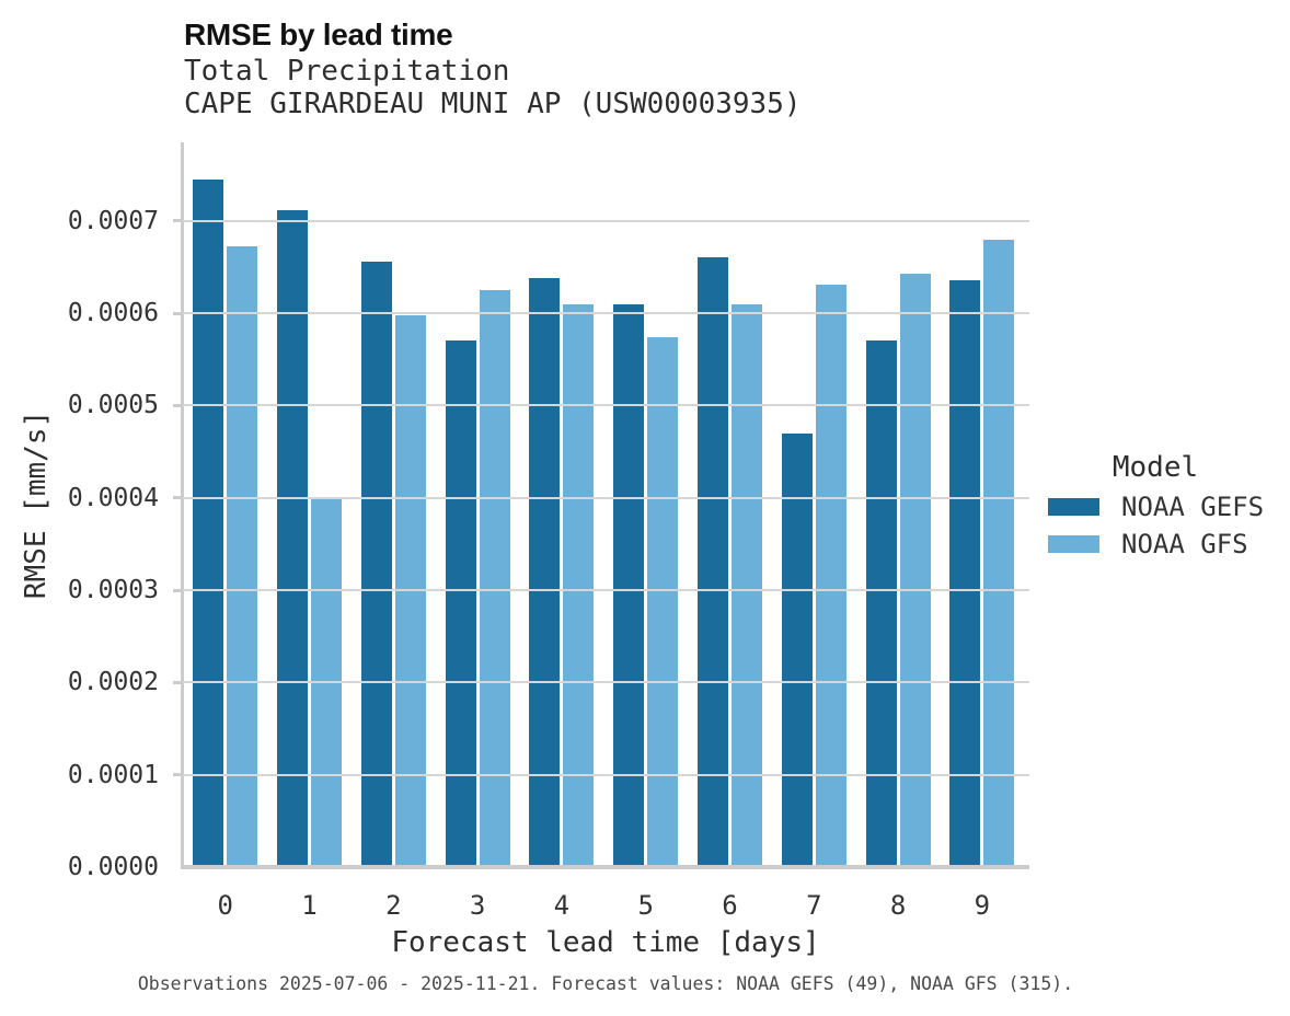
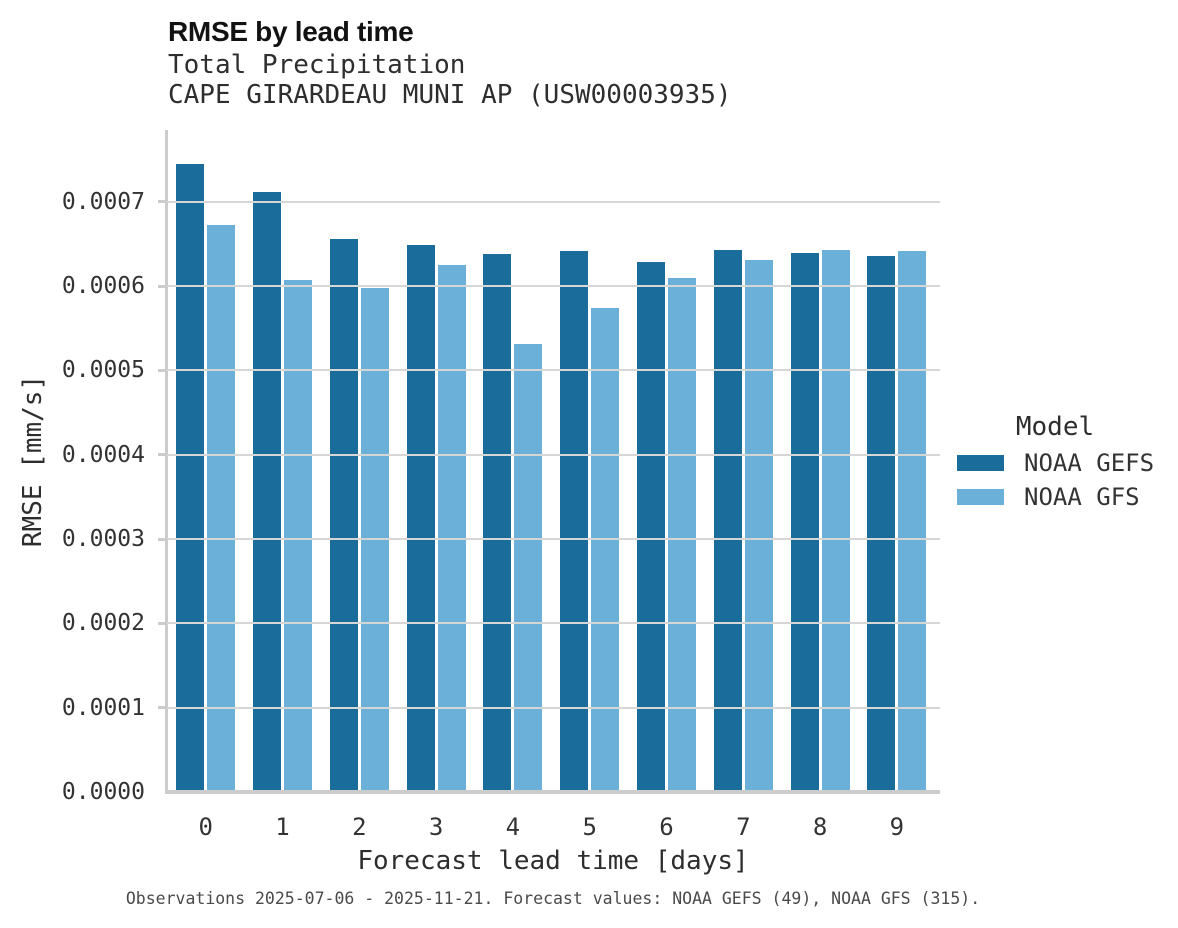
NOAA GFS/1: 0.00040 -> 0.00061
NOAA GEFS/3: 0.00057 -> 0.00065
NOAA GFS/4: 0.00061 -> 0.00053
NOAA GEFS/5: 0.00061 -> 0.00064
NOAA GEFS/6: 0.00066 -> 0.00063
NOAA GEFS/7: 0.00047 -> 0.00064
NOAA GEFS/8: 0.00057 -> 0.00064
NOAA GFS/9: 0.00068 -> 0.00064
